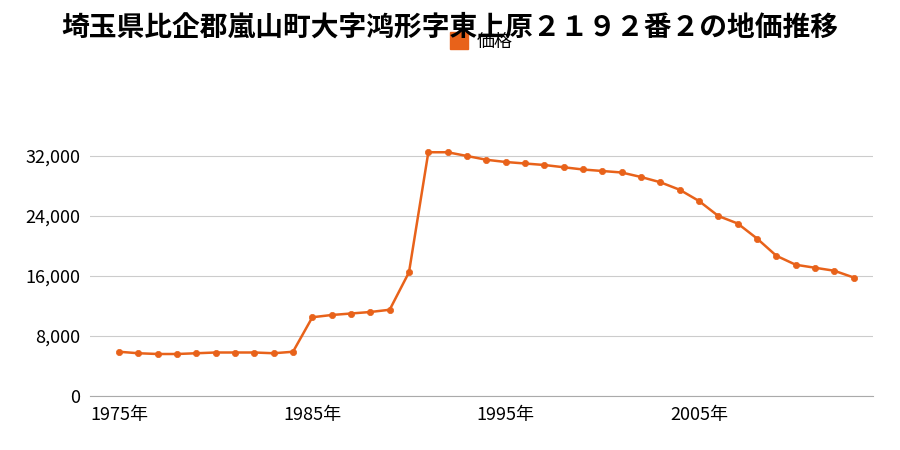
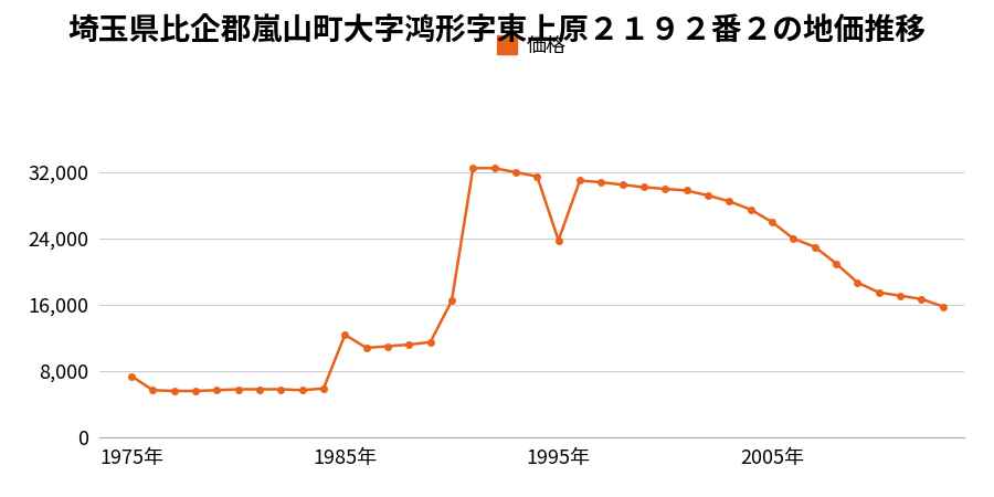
1975年: 5,900 -> 7,400
1985年: 10,500 -> 12,400
1995年: 31,200 -> 23,800
